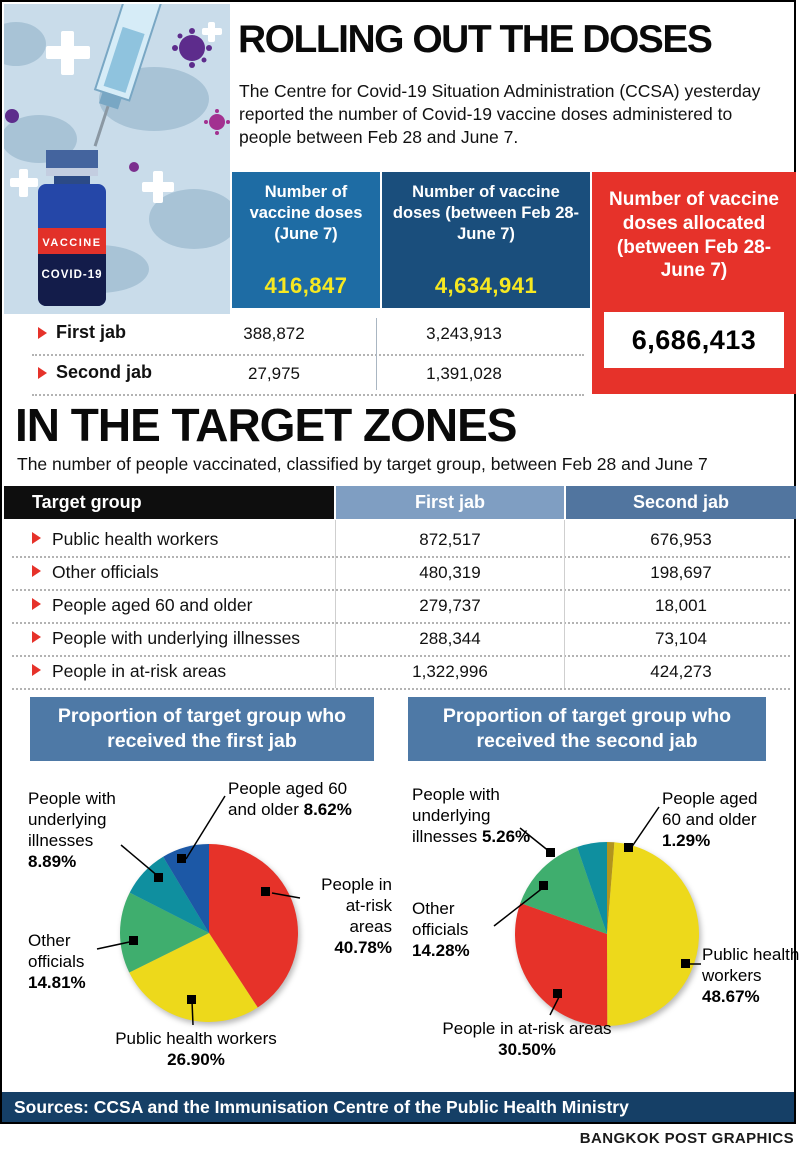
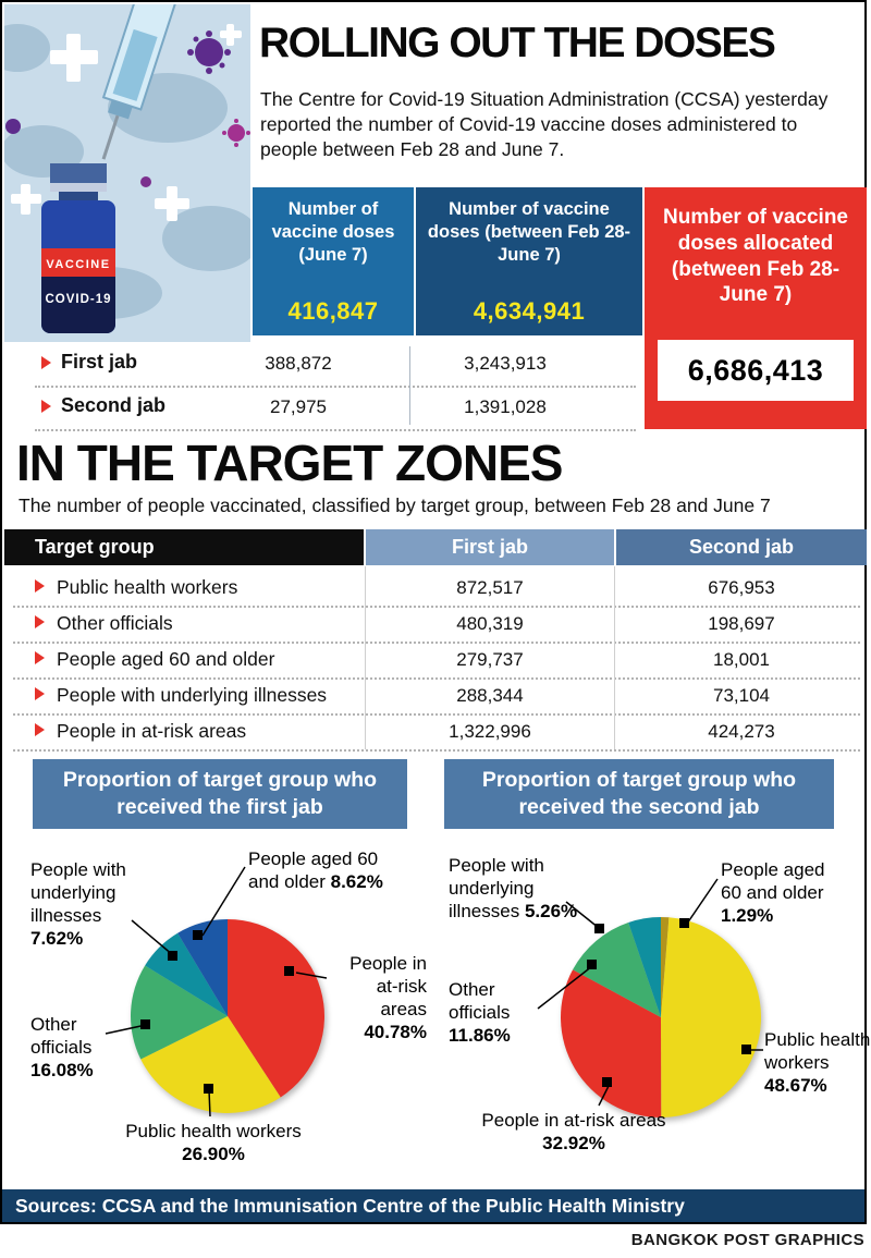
Proportion of target group who received the first jab/Other officials: 14.81% -> 16.08%
Proportion of target group who received the first jab/People with underlying illnesses: 8.89% -> 7.62%
Proportion of target group who received the second jab/People in at-risk areas: 30.50% -> 32.92%
Proportion of target group who received the second jab/Other officials: 14.28% -> 11.86%
